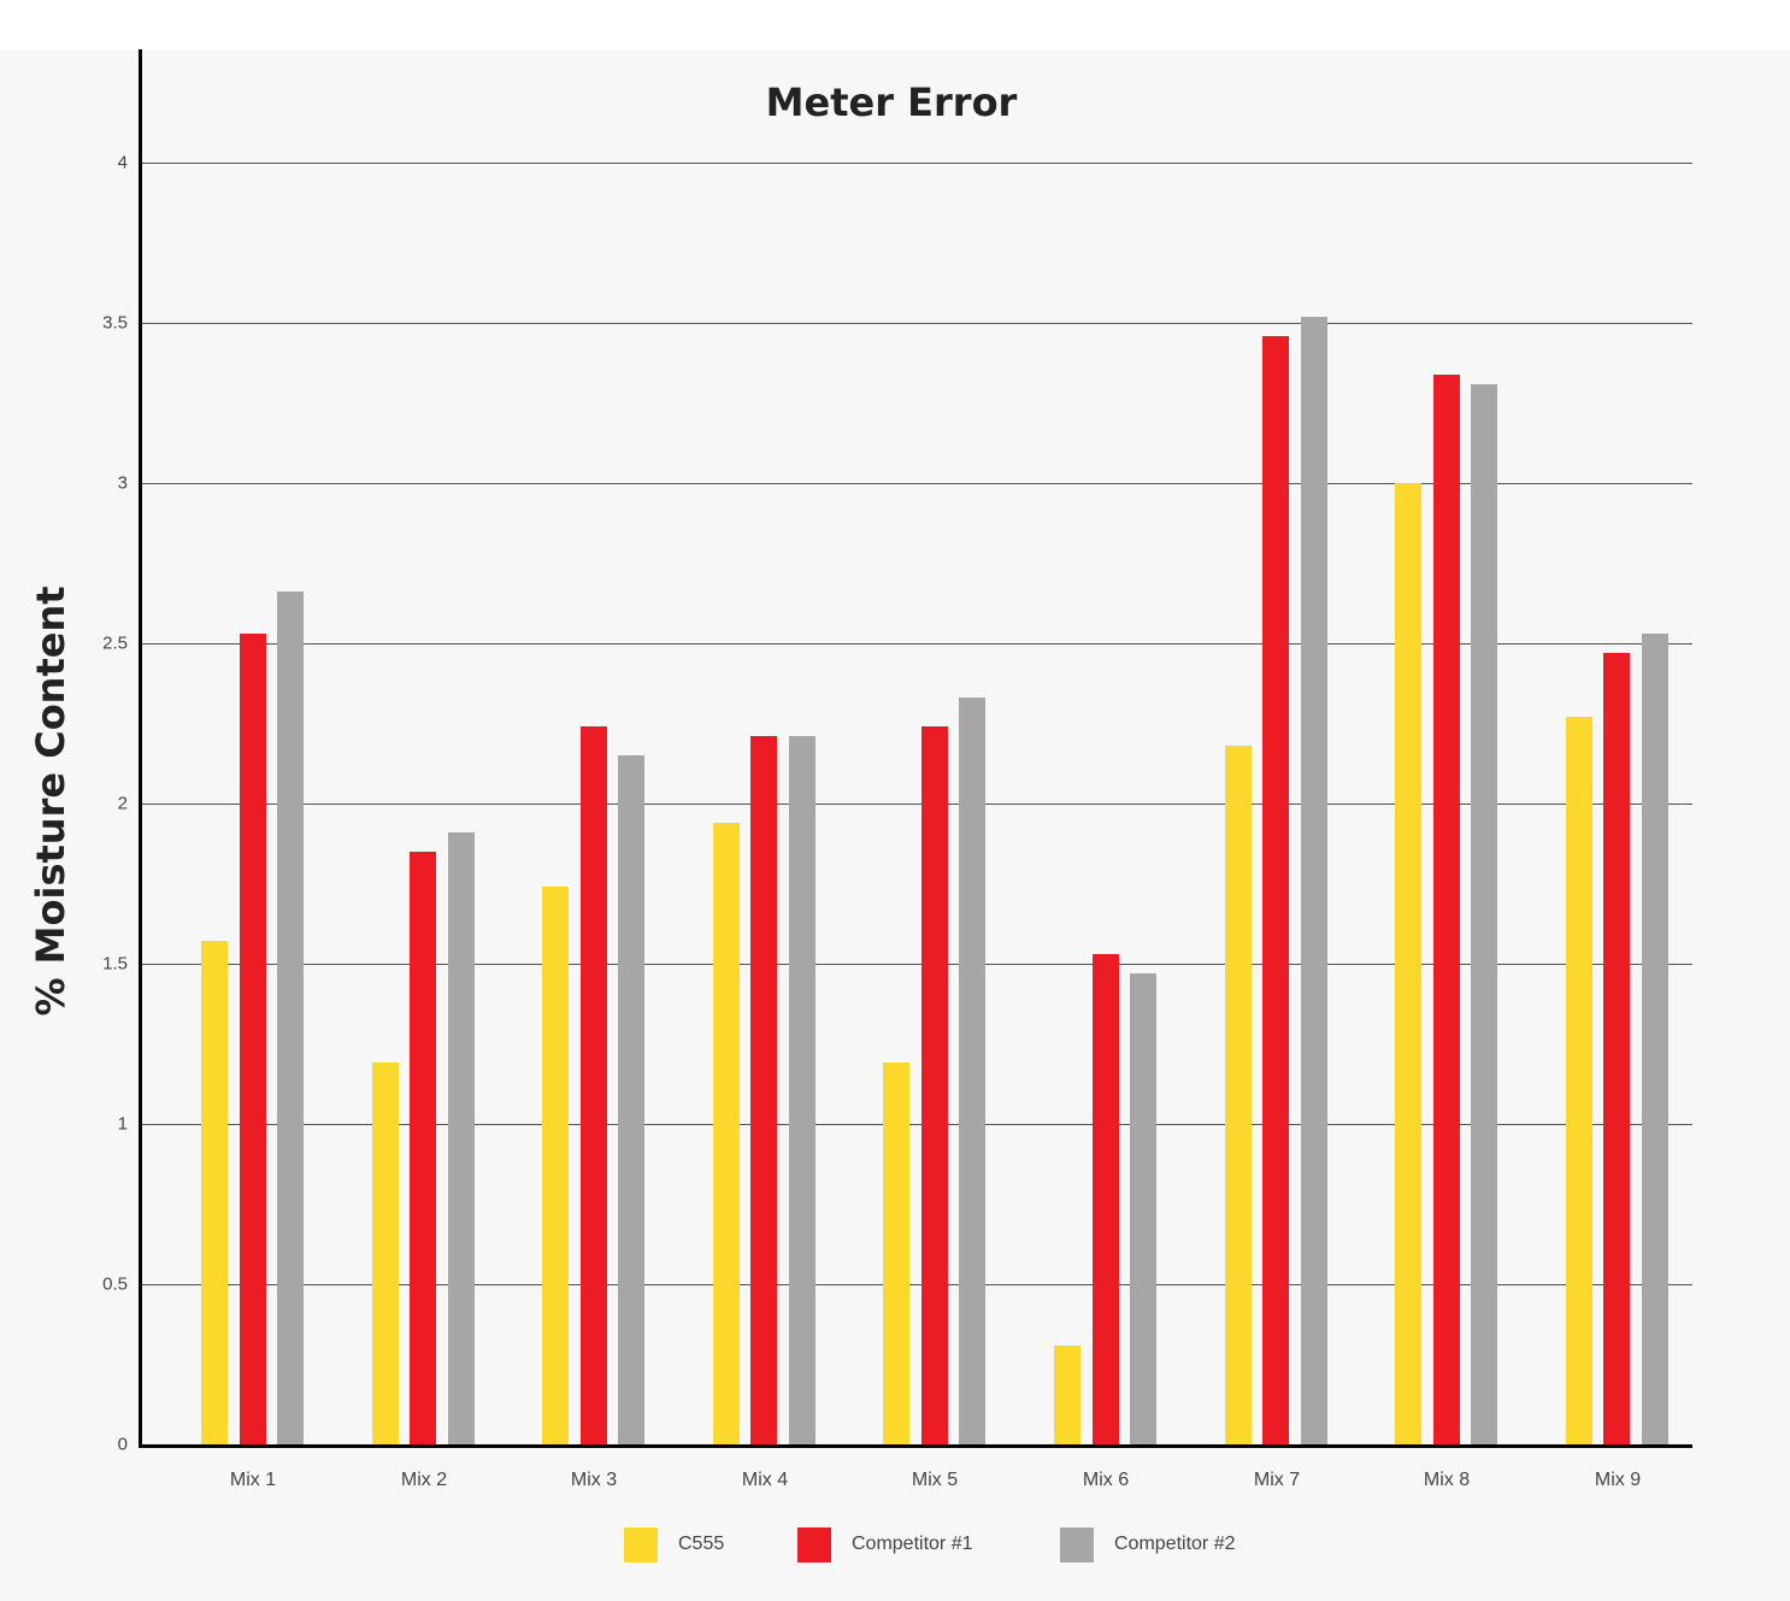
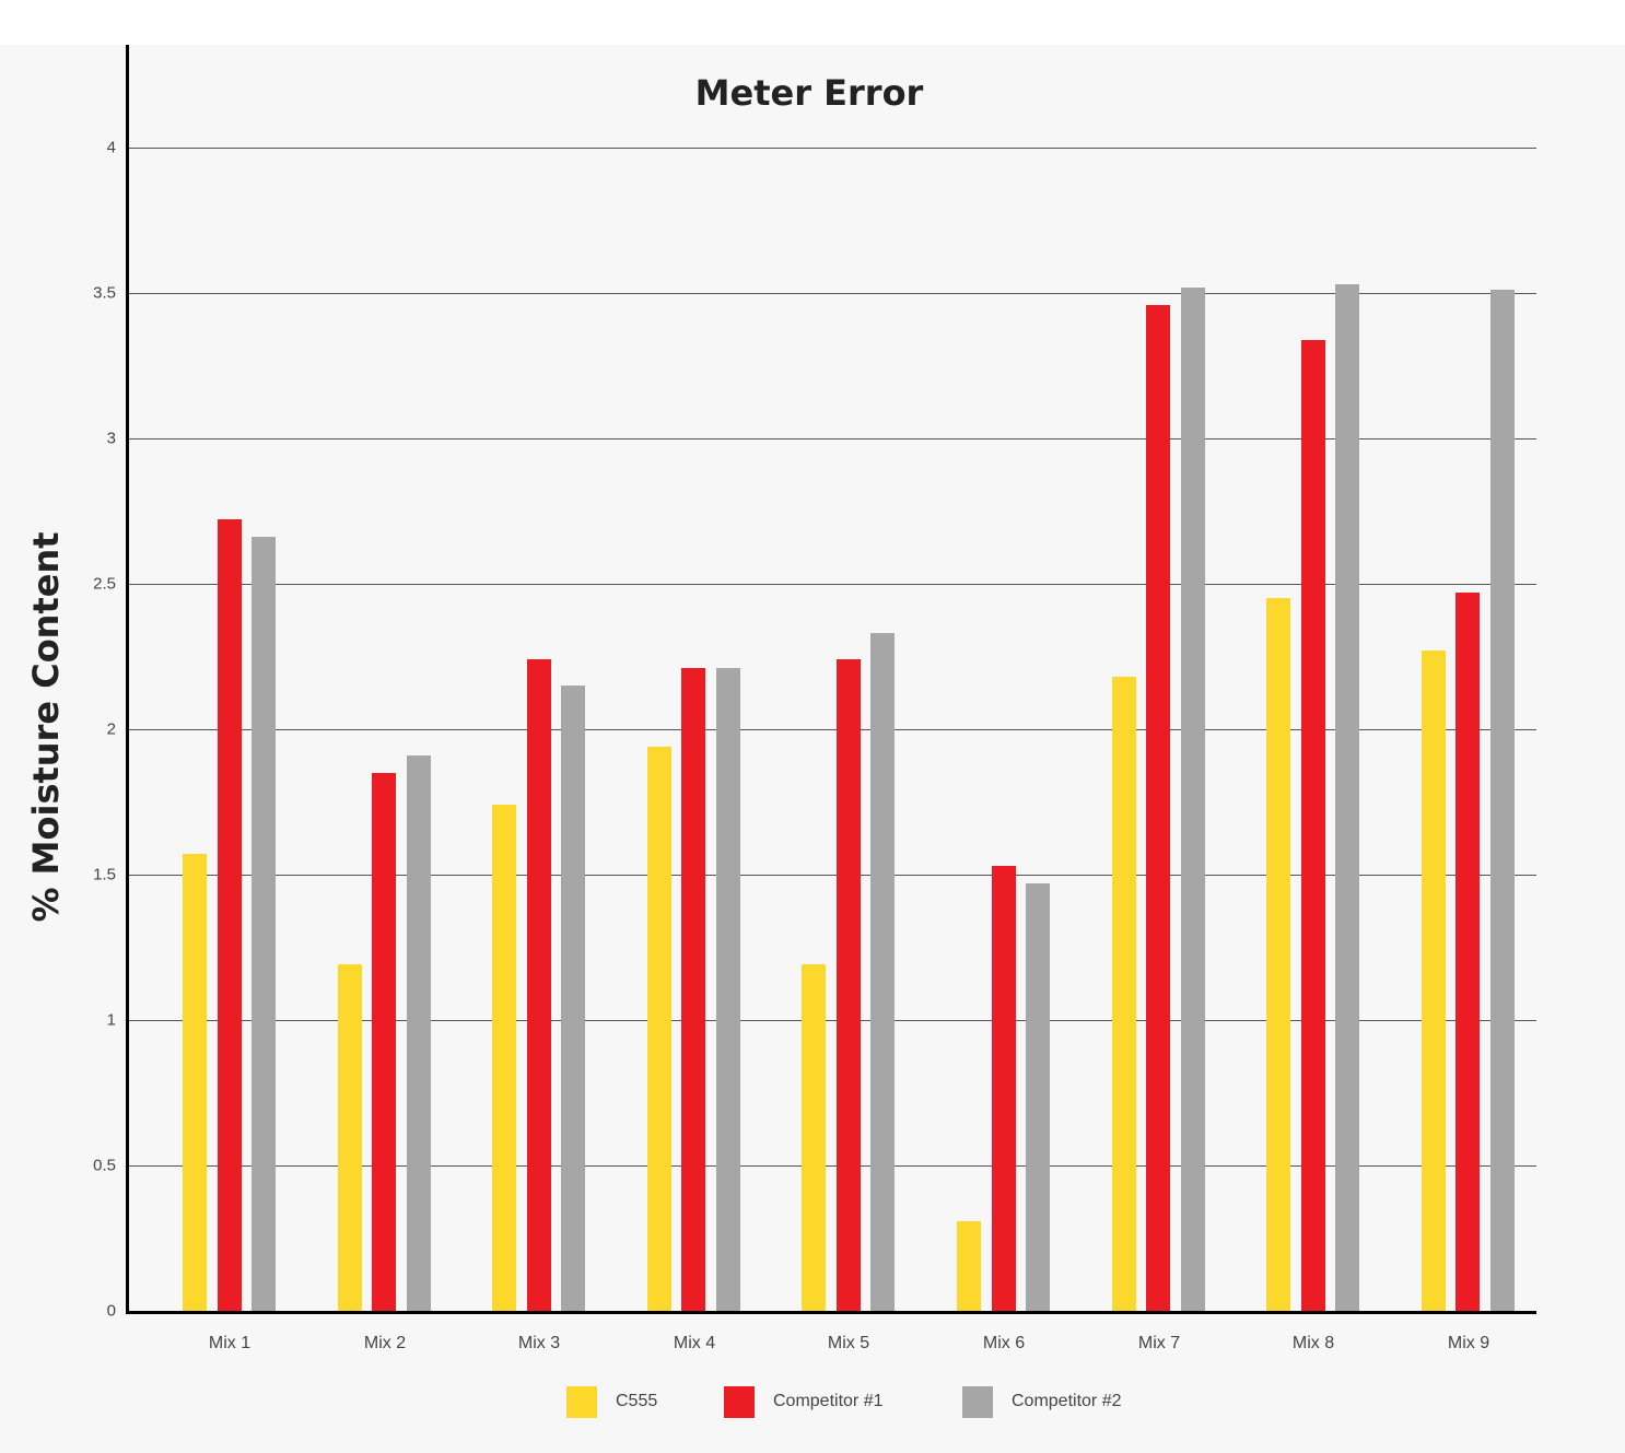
Competitor #1/Mix 1: 2.53 -> 2.72
C555/Mix 8: 3.00 -> 2.45
Competitor #2/Mix 8: 3.31 -> 3.53
Competitor #2/Mix 9: 2.53 -> 3.51
